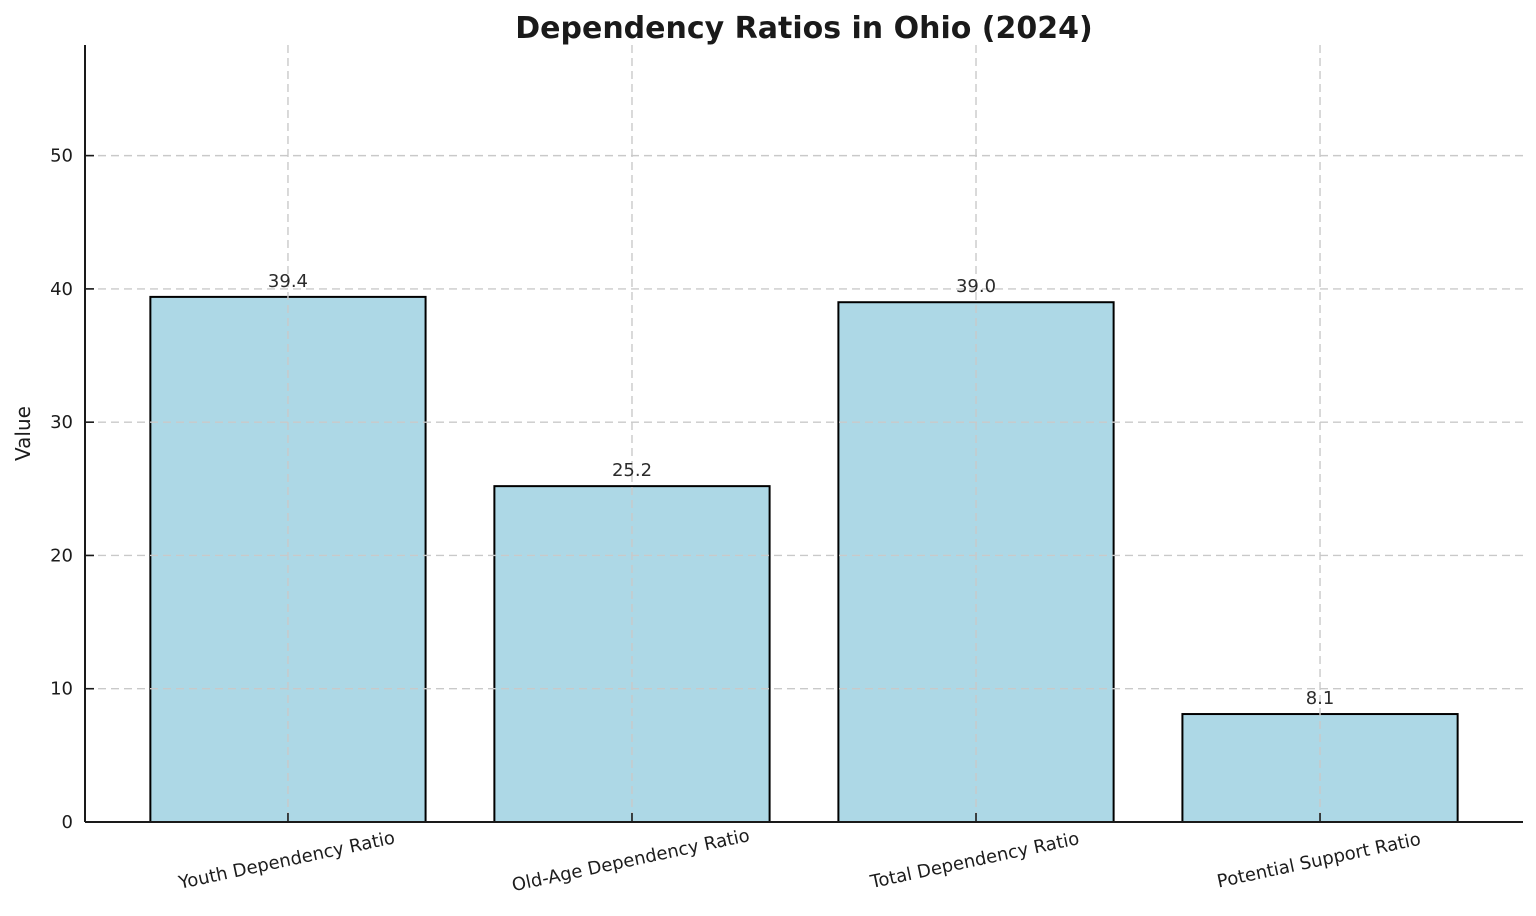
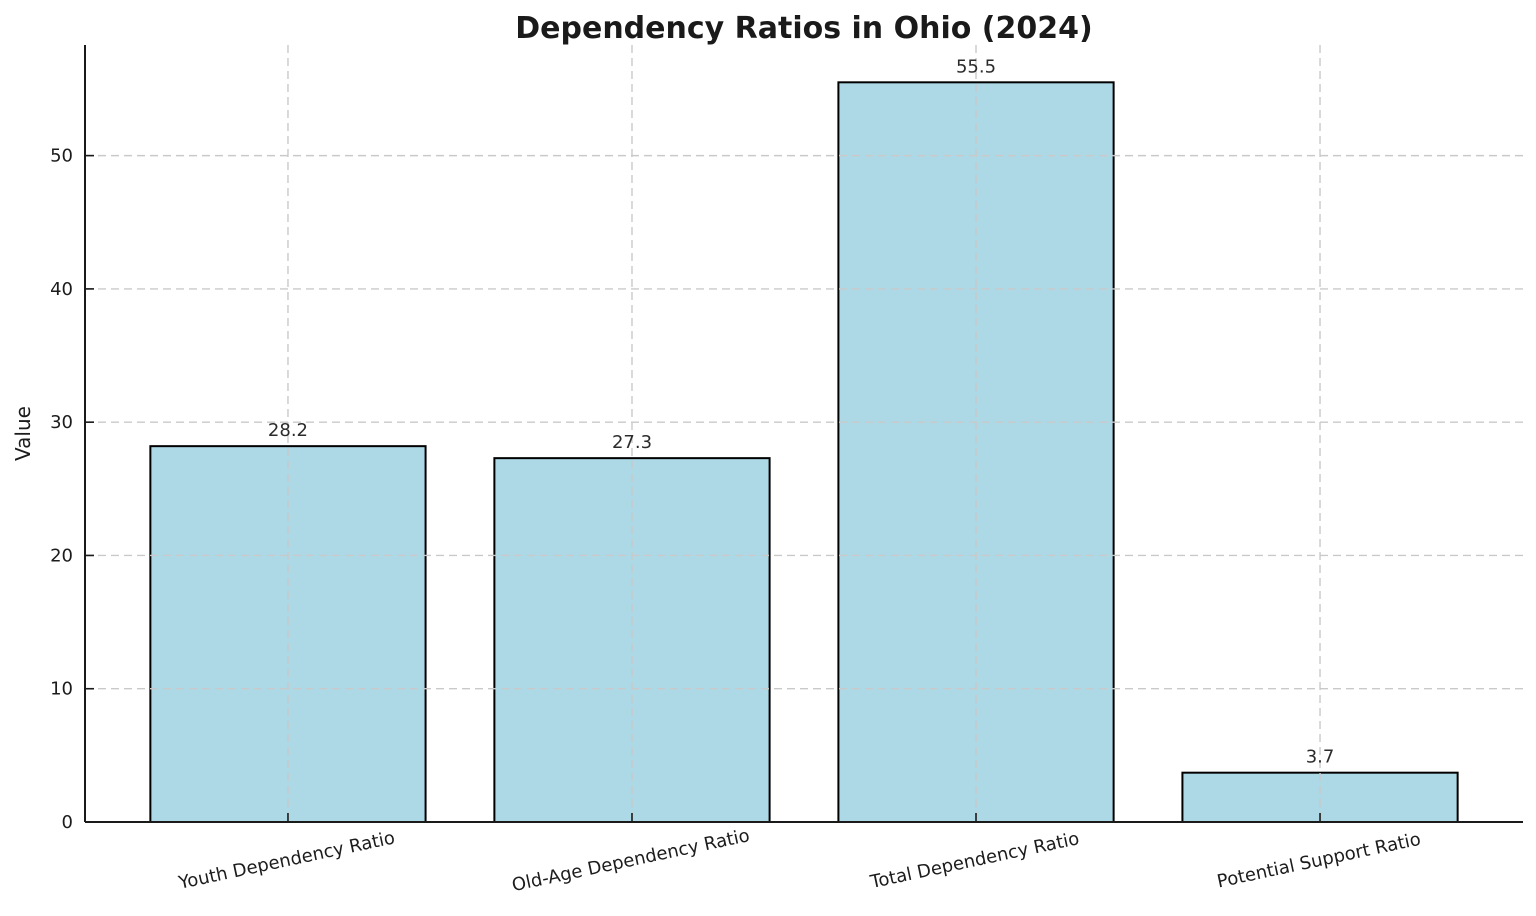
Youth Dependency Ratio: 39.4 -> 28.2
Old-Age Dependency Ratio: 25.2 -> 27.3
Total Dependency Ratio: 39.0 -> 55.5
Potential Support Ratio: 8.1 -> 3.7
